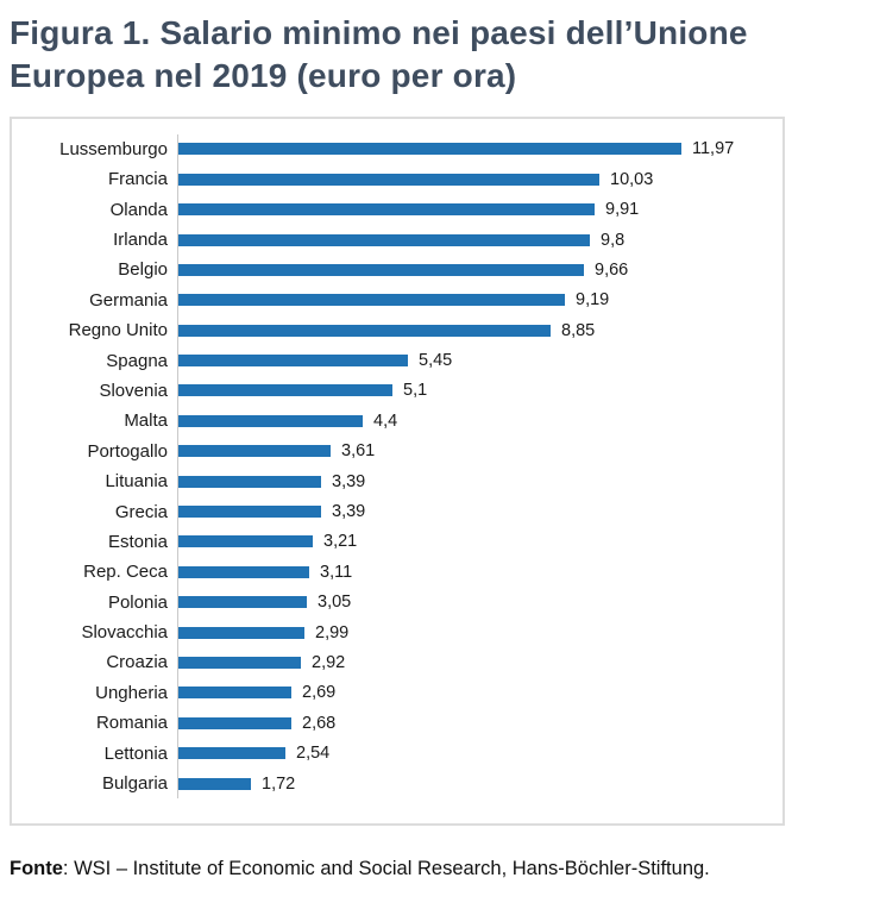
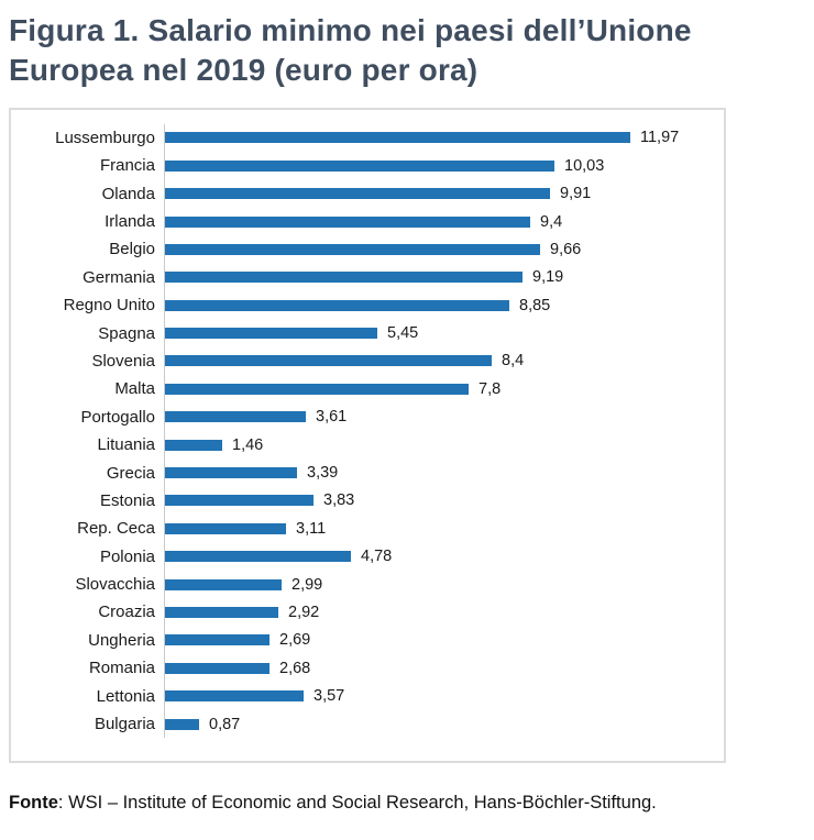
Irlanda: 9,8 -> 9,4
Slovenia: 5,1 -> 8,4
Malta: 4,4 -> 7,8
Lituania: 3,39 -> 1,46
Estonia: 3,21 -> 3,83
Polonia: 3,05 -> 4,78
Lettonia: 2,54 -> 3,57
Bulgaria: 1,72 -> 0,87
